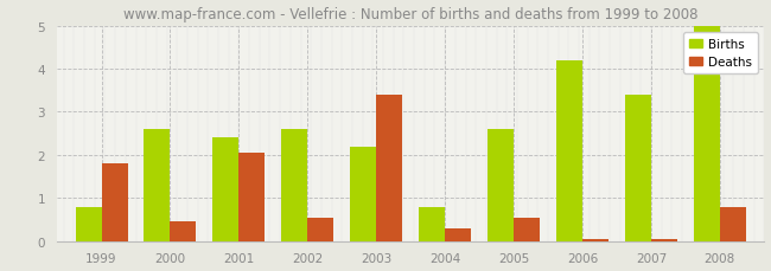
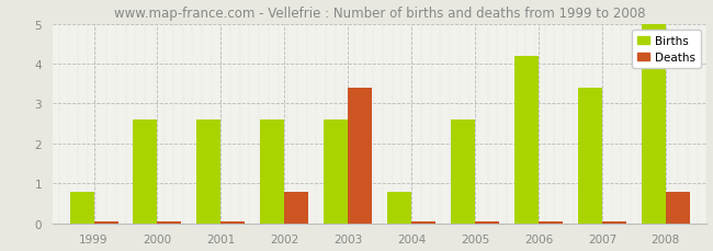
Deaths/1999: 1.80 -> 0.05
Deaths/2000: 0.45 -> 0.05
Births/2001: 2.4 -> 2.6
Deaths/2001: 2.05 -> 0.05
Deaths/2002: 0.55 -> 0.80
Births/2003: 2.2 -> 2.6
Deaths/2004: 0.30 -> 0.05
Deaths/2005: 0.55 -> 0.05
